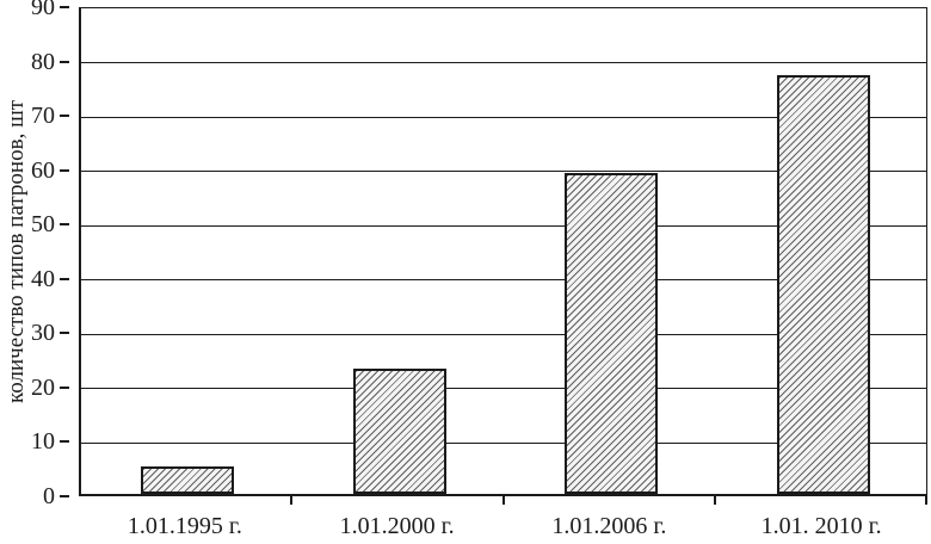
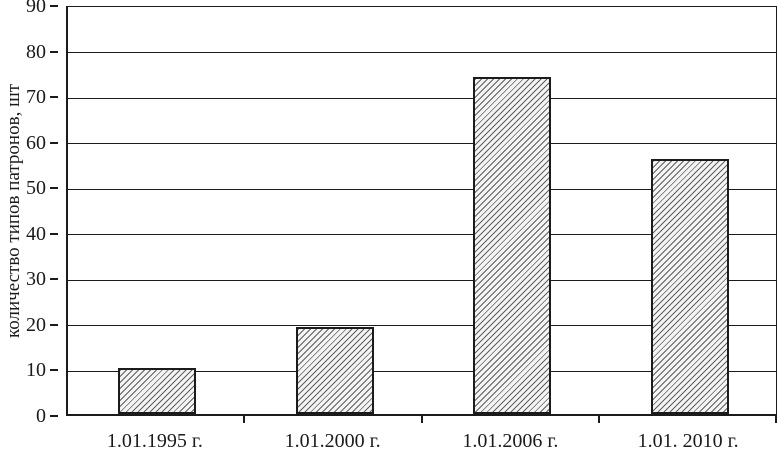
1.01.1995 г.: 5 -> 10
1.01.2000 г.: 23 -> 19
1.01.2006 г.: 59 -> 74
1.01. 2010 г.: 77 -> 56
